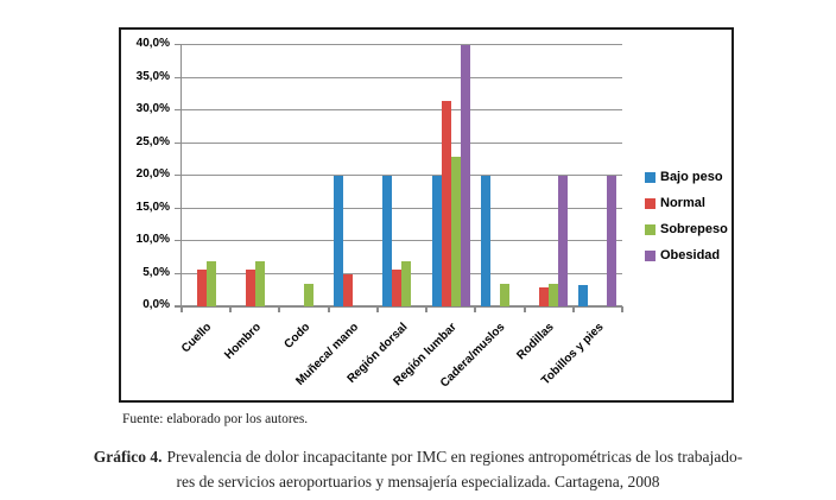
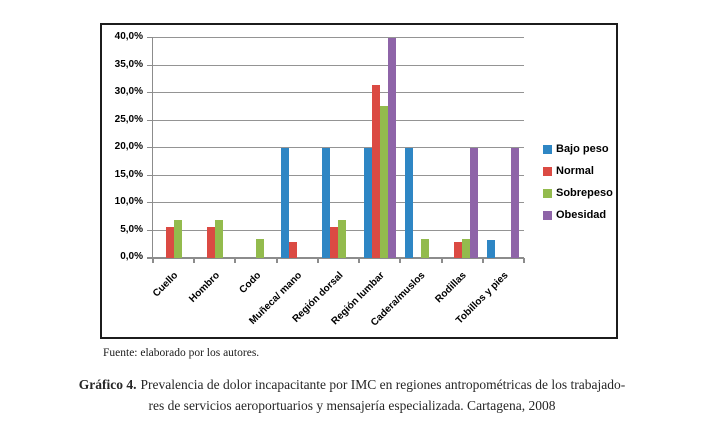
Normal/Muñeca/ mano: 5% -> 3%
Sobrepeso/Región lumbar: 23% -> 28%
